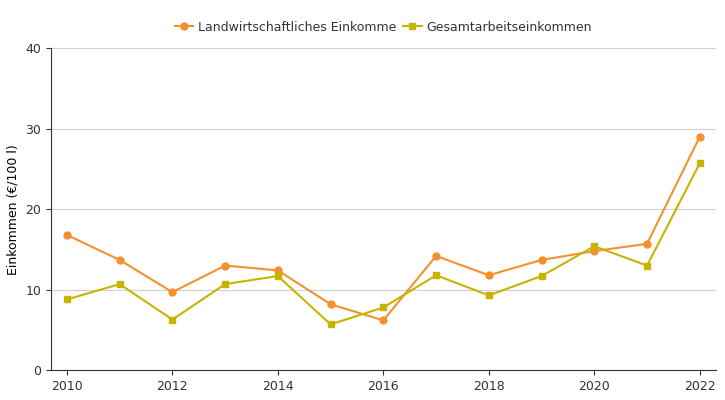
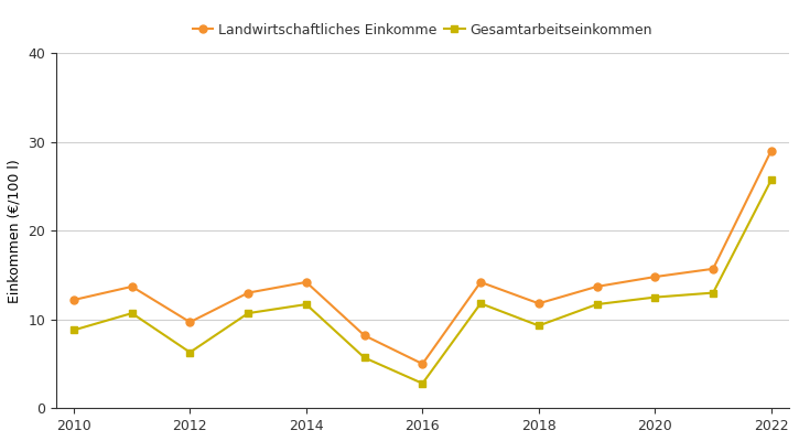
Landwirtschaftliches Einkomme/2010: 16.8 -> 12.2
Landwirtschaftliches Einkomme/2014: 12.4 -> 14.2
Landwirtschaftliches Einkomme/2016: 6.2 -> 5.0
Gesamtarbeitseinkommen/2016: 7.8 -> 2.8
Gesamtarbeitseinkommen/2020: 15.4 -> 12.5
